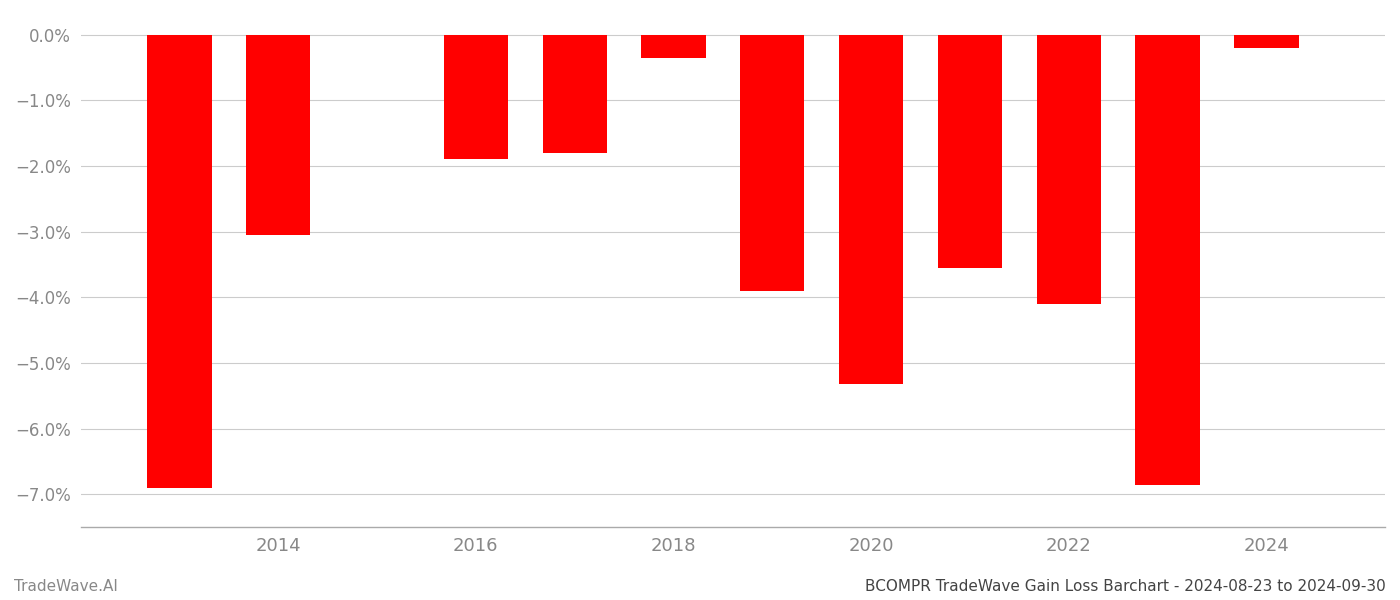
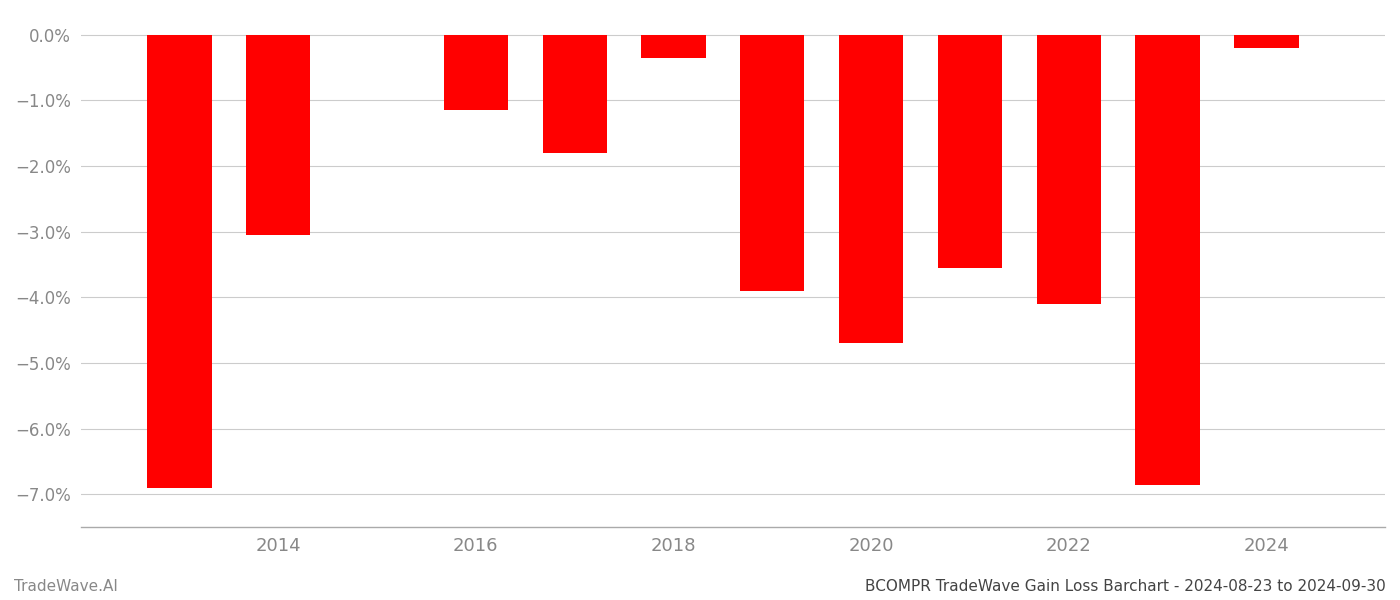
2016: -1.90% -> -1.15%
2020: -5.32% -> -4.70%
